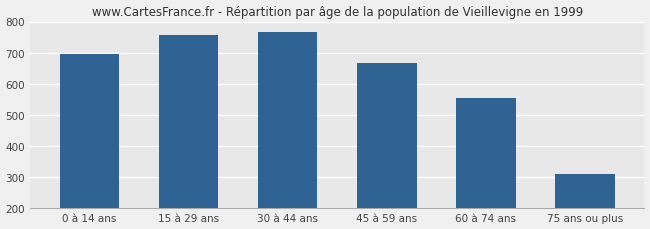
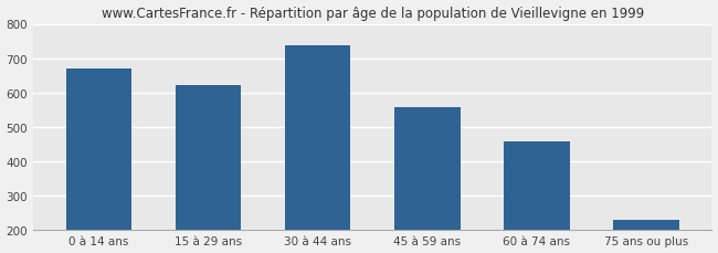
0 à 14 ans: 695 -> 670
15 à 29 ans: 755 -> 622
30 à 44 ans: 765 -> 737
45 à 59 ans: 665 -> 558
60 à 74 ans: 555 -> 456
75 ans ou plus: 310 -> 228
